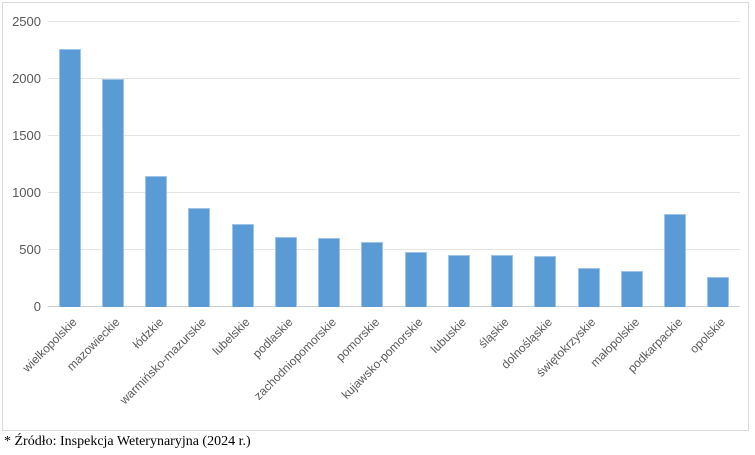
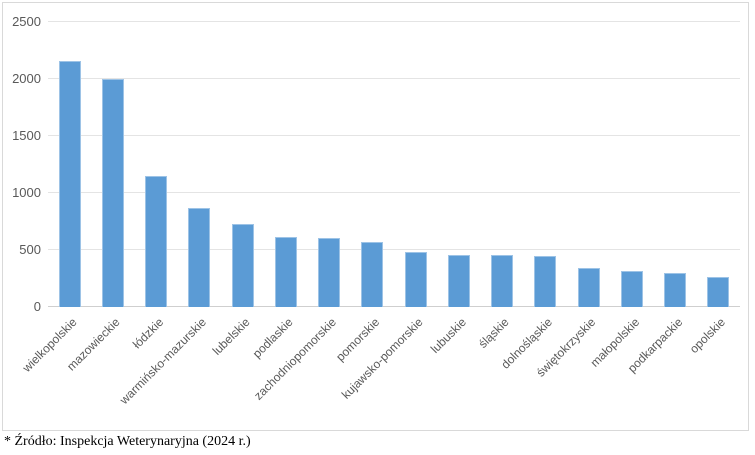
wielkopolskie: 2260 -> 2160
podkarpackie: 820 -> 300
